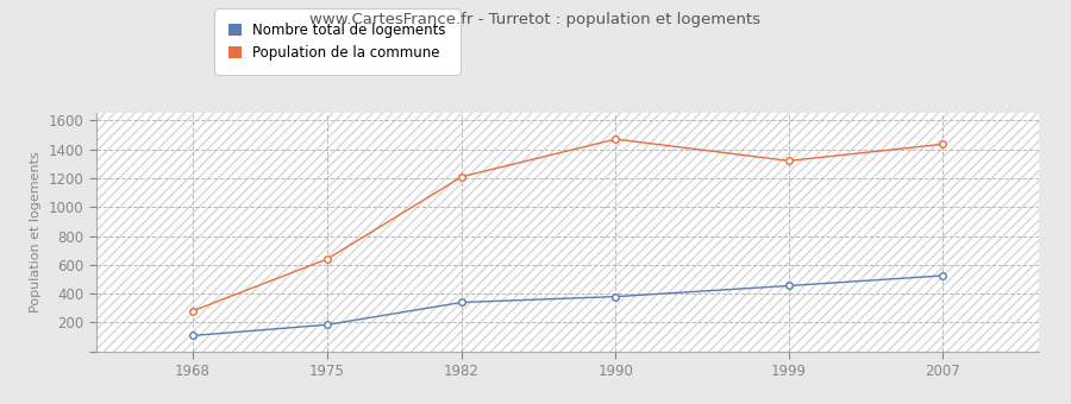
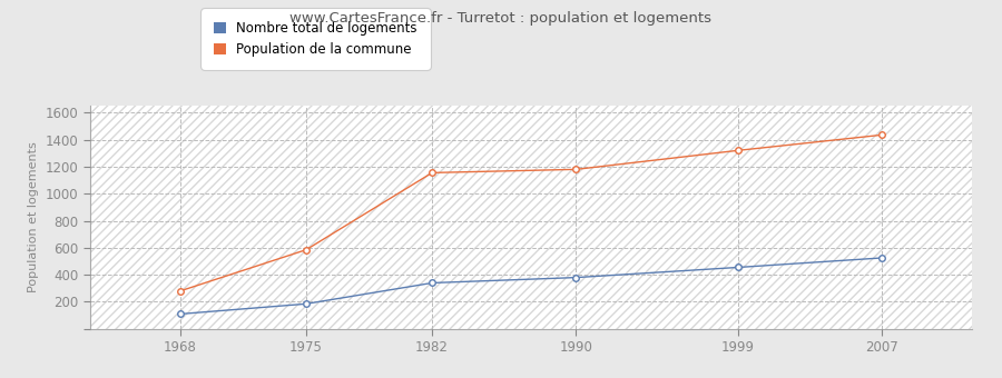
Population de la commune/1975: 640 -> 580
Population de la commune/1982: 1210 -> 1160
Population de la commune/1990: 1470 -> 1180
